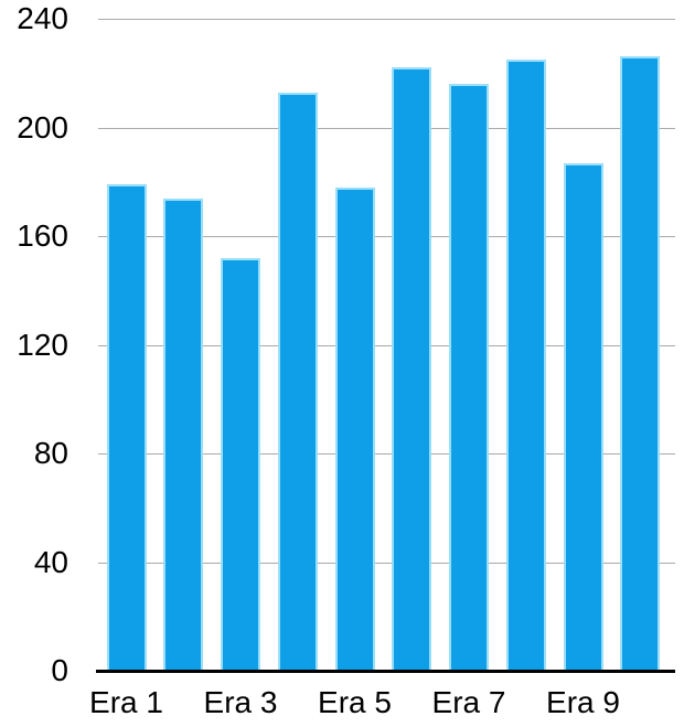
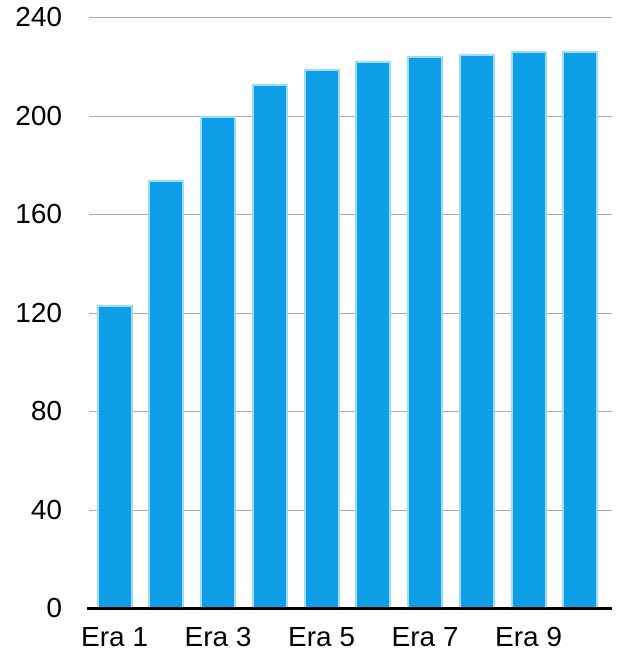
Era 1: 179 -> 123
Era 3: 152 -> 200
Era 5: 178 -> 219
Era 7: 216 -> 224
Era 9: 187 -> 226
